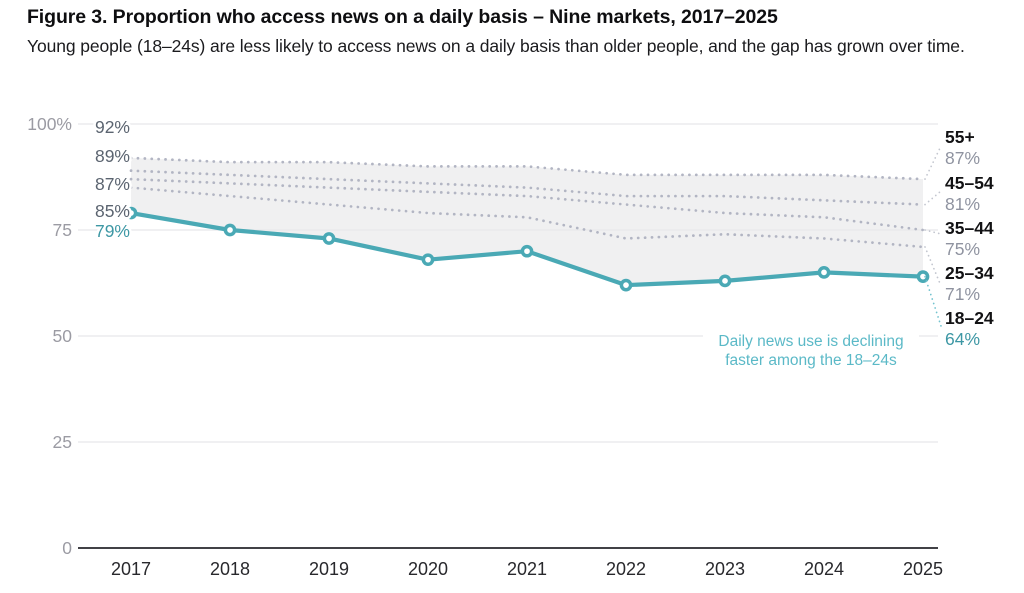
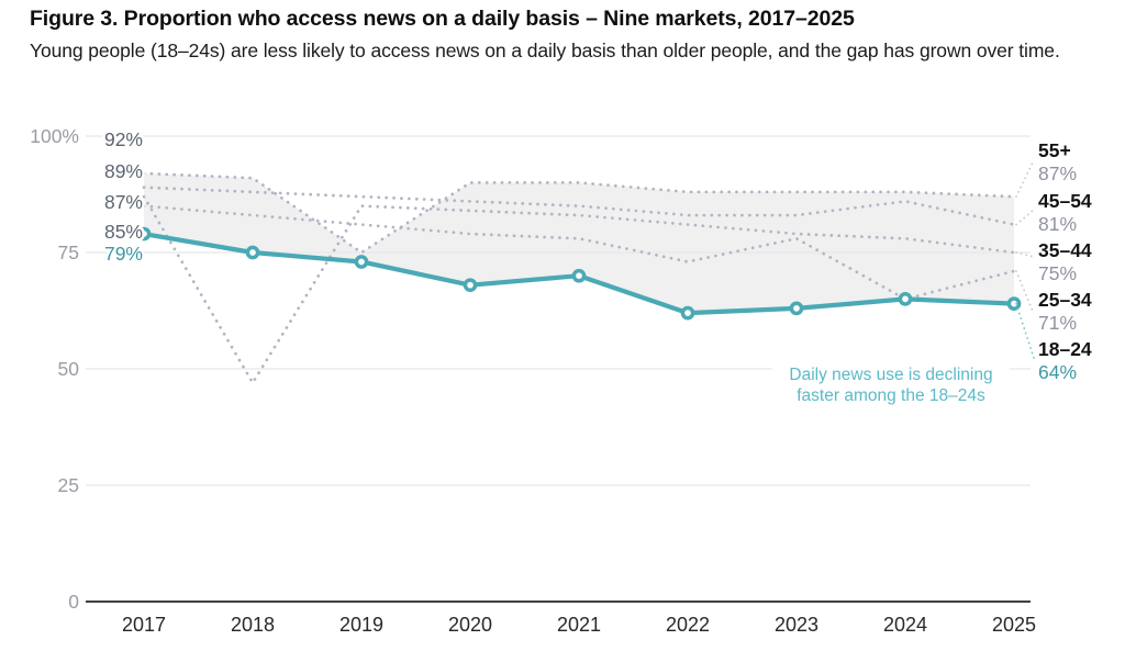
35–44/2018: 86% -> 47%
55+/2019: 91% -> 75%
25–34/2023: 74% -> 78%
45–54/2024: 82% -> 86%
25–34/2024: 73% -> 65%
